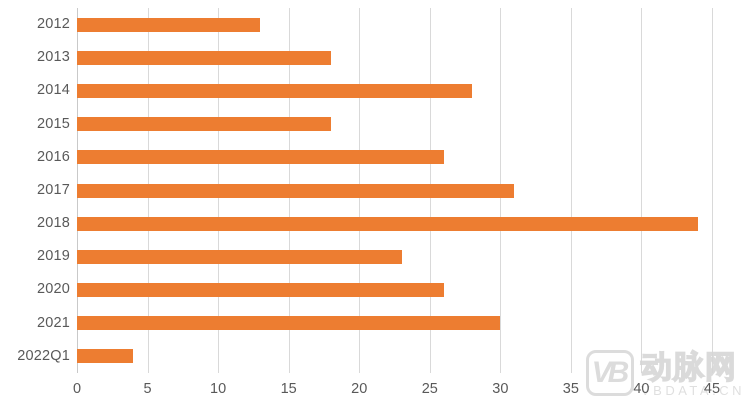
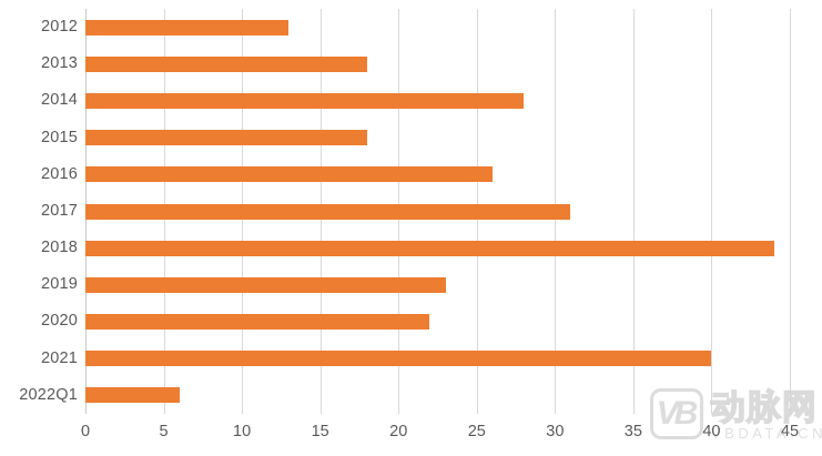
2020: 26 -> 22
2021: 30 -> 40
2022Q1: 4 -> 6
